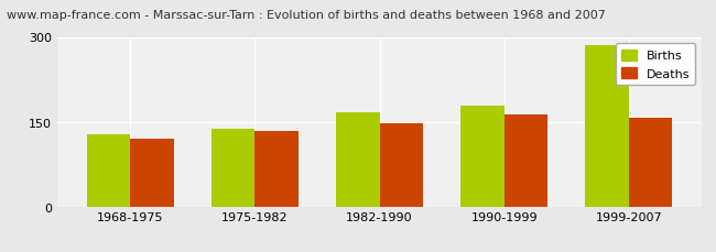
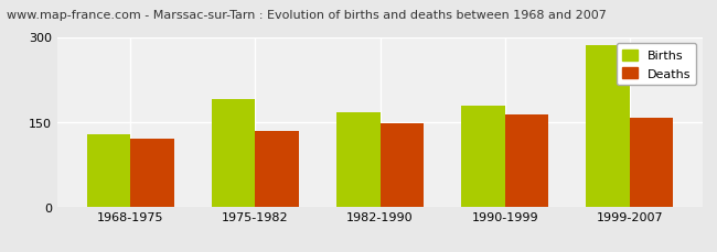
Births/1975-1982: 138 -> 190
